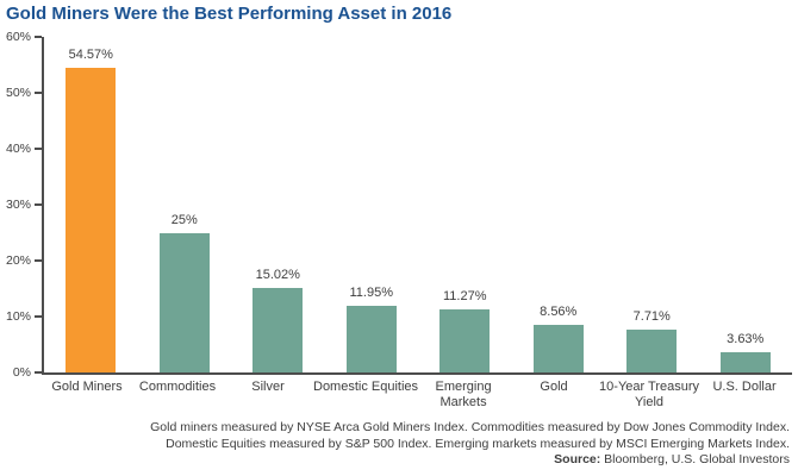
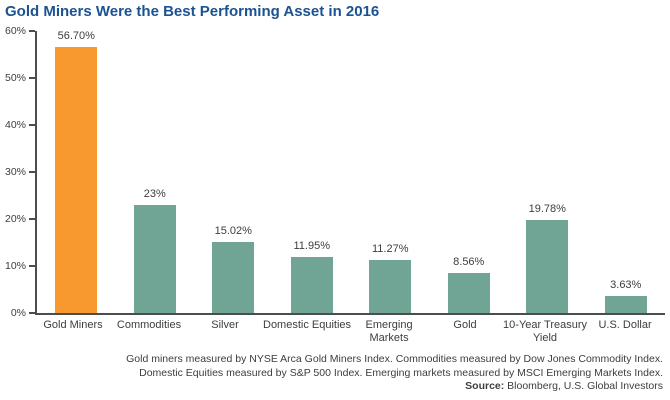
Gold Miners: 54.57% -> 56.70%
Commodities: 25% -> 23%
10-Year Treasury Yield: 7.71% -> 19.78%
